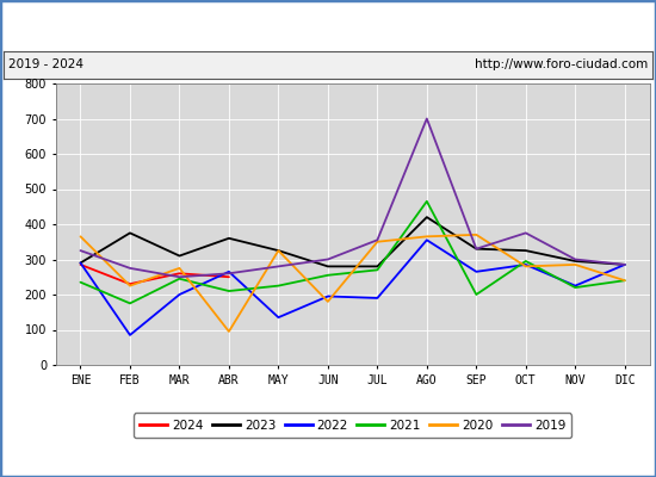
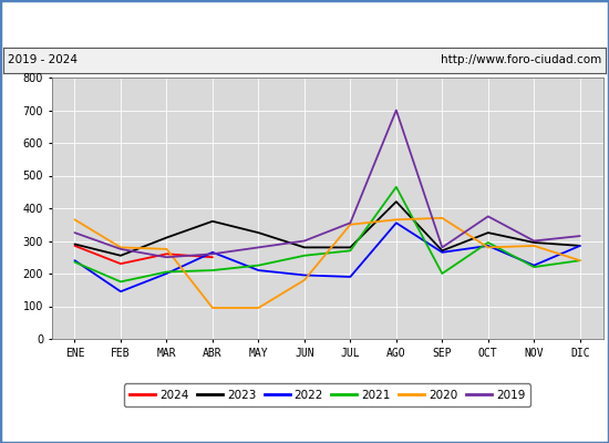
2022/ENE: 290 -> 240
2023/FEB: 375 -> 255
2022/FEB: 85 -> 145
2020/FEB: 225 -> 280
2021/MAR: 245 -> 205
2022/MAY: 135 -> 210
2020/MAY: 325 -> 95
2023/SEP: 330 -> 270
2019/SEP: 330 -> 280
2019/DIC: 285 -> 315
